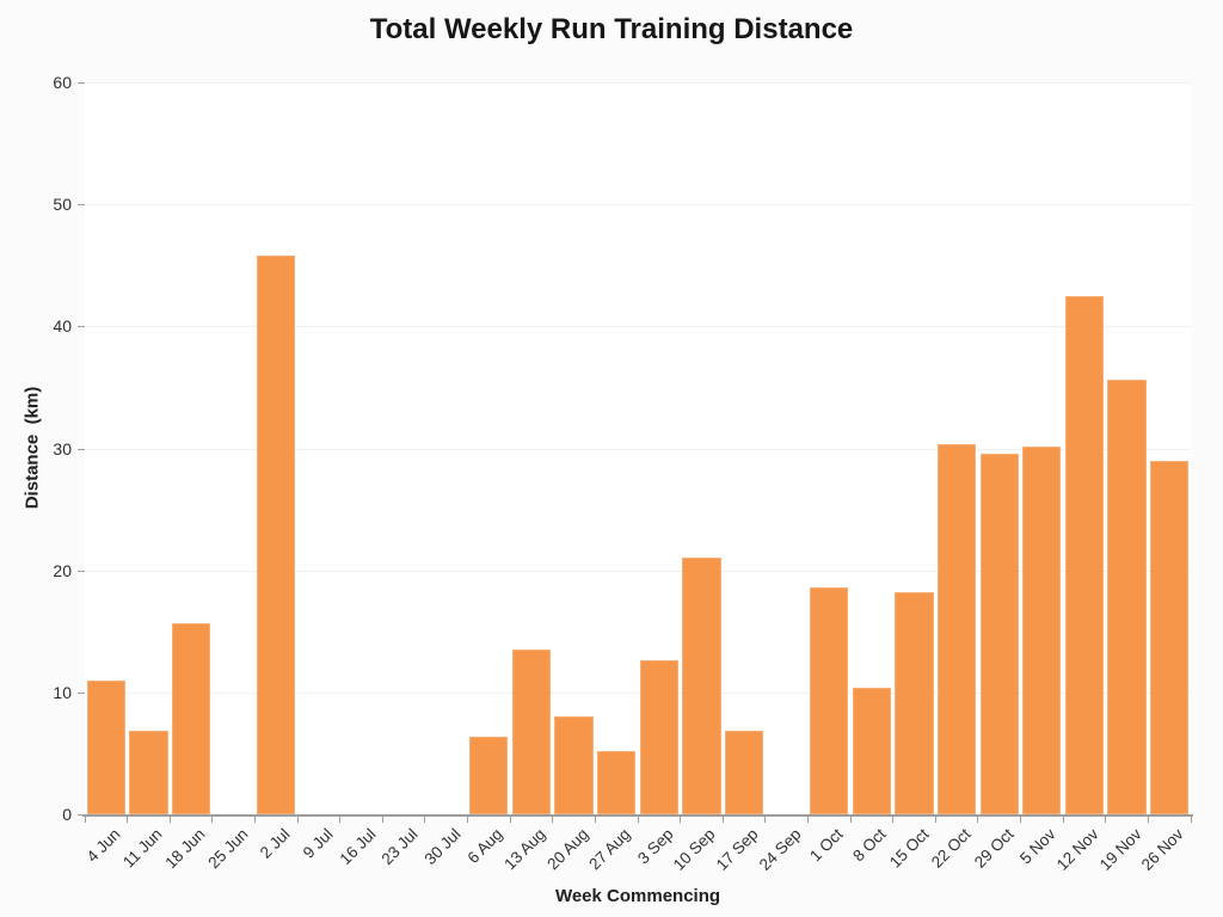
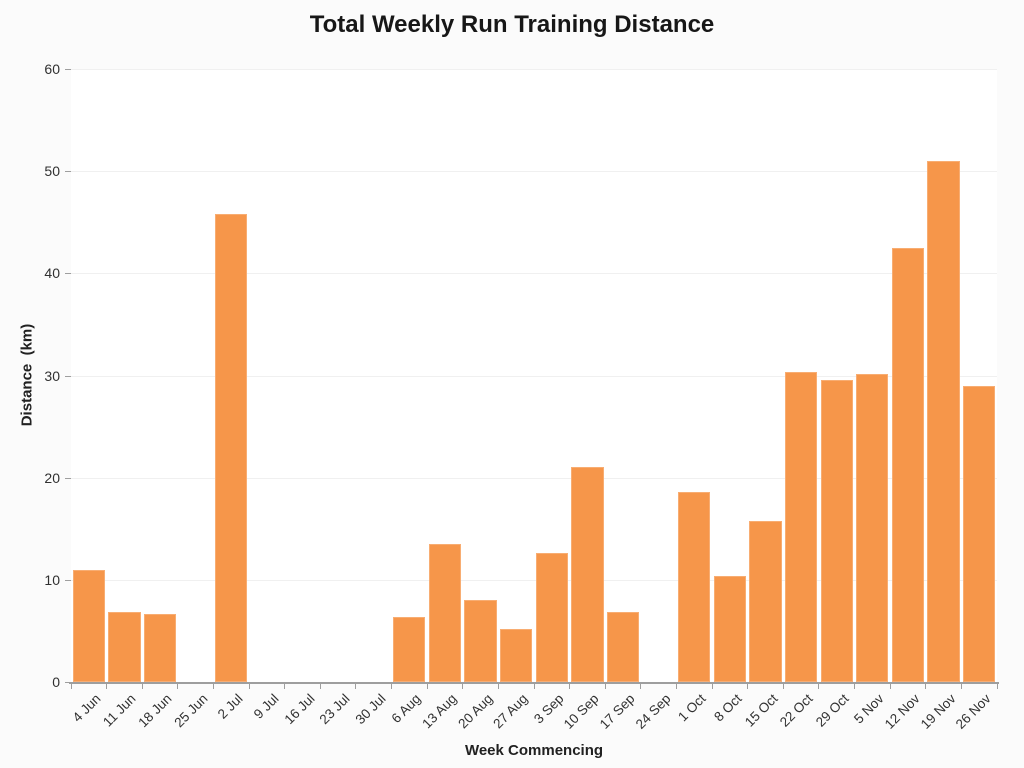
18 Jun: 15.7 -> 6.7
15 Oct: 18.2 -> 15.8
19 Nov: 35.6 -> 51.0
